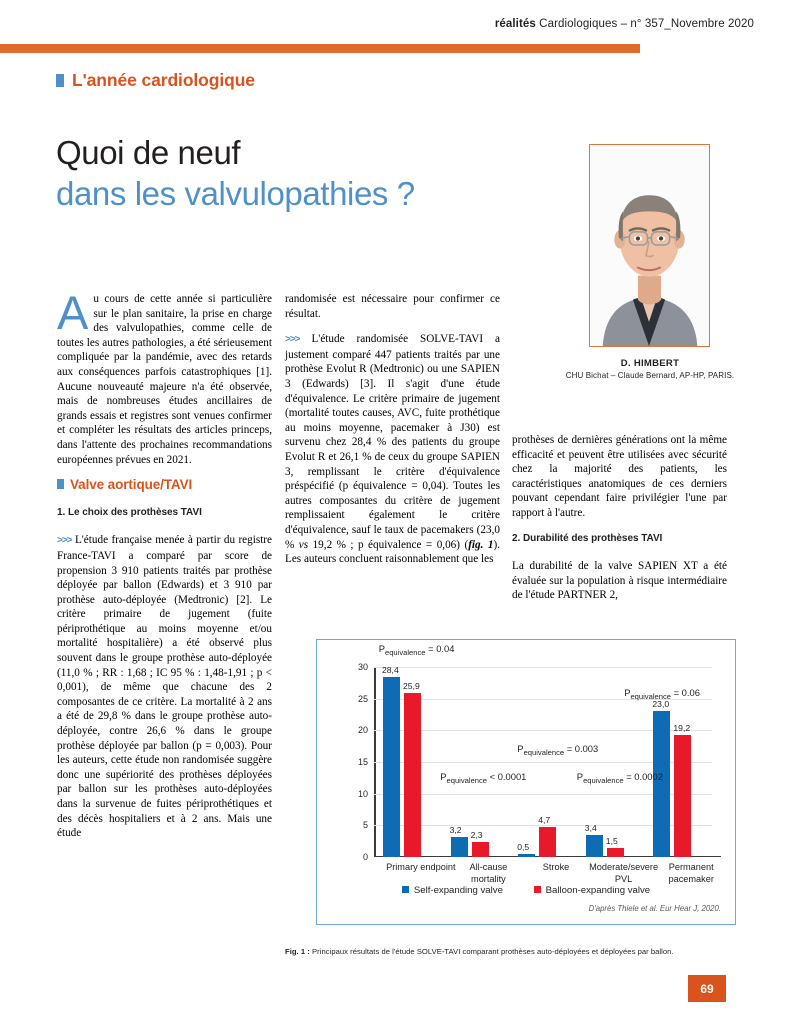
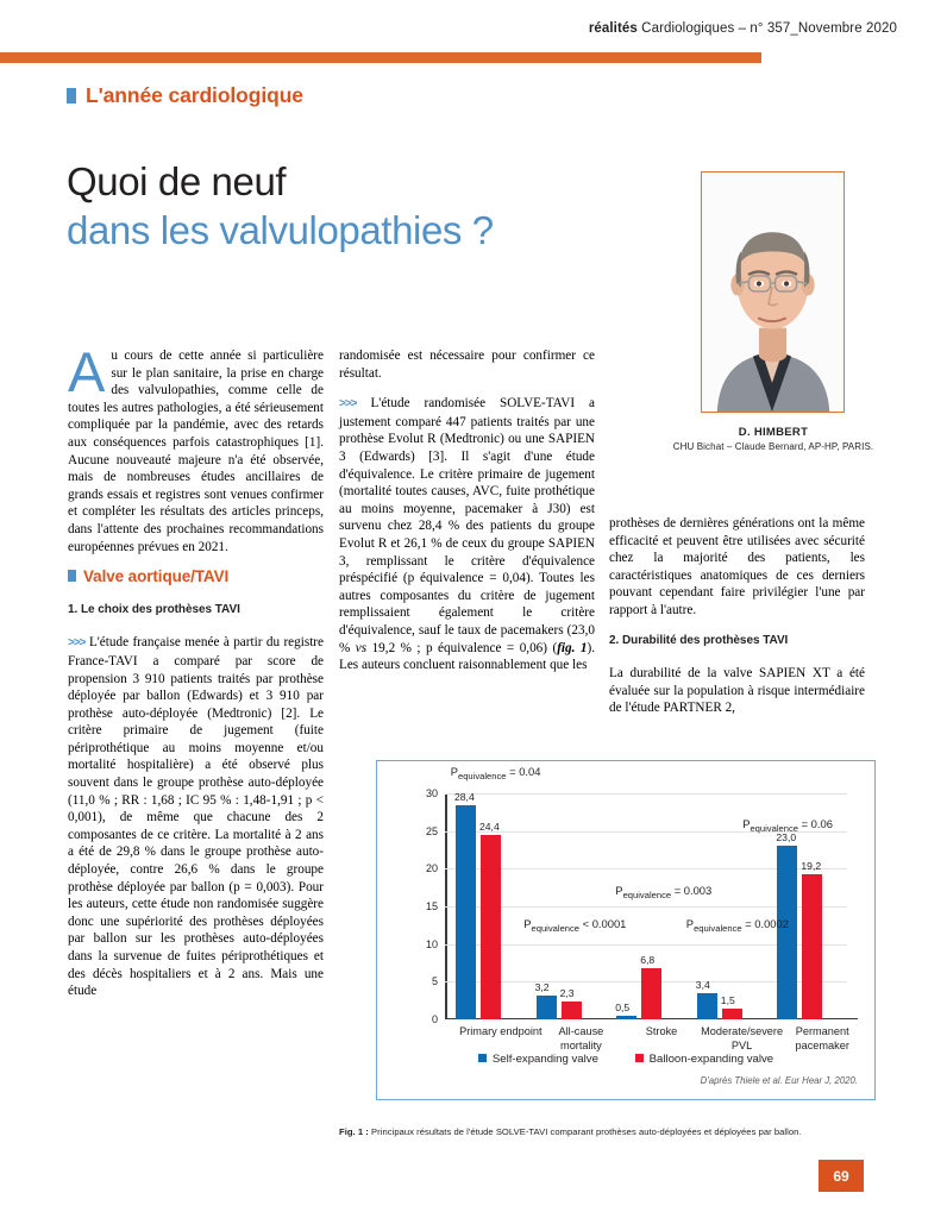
Balloon-expanding valve/Primary endpoint: 25,9 -> 24,4
Balloon-expanding valve/Stroke: 4,7 -> 6,8
